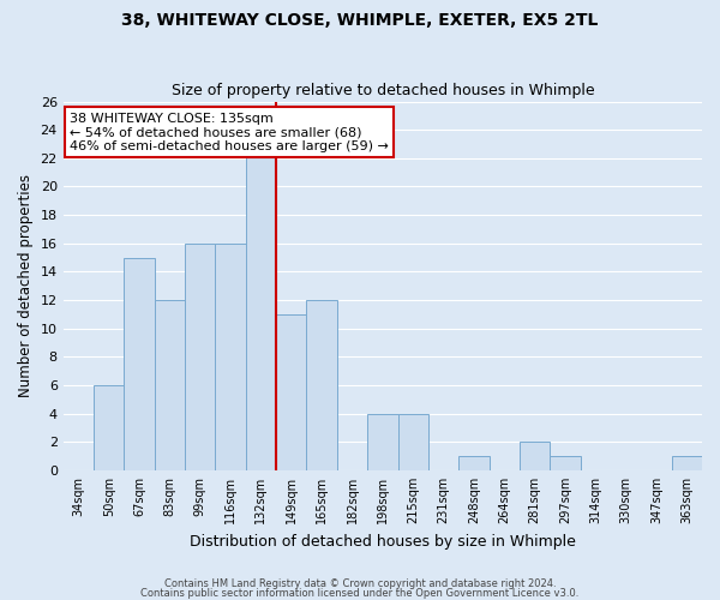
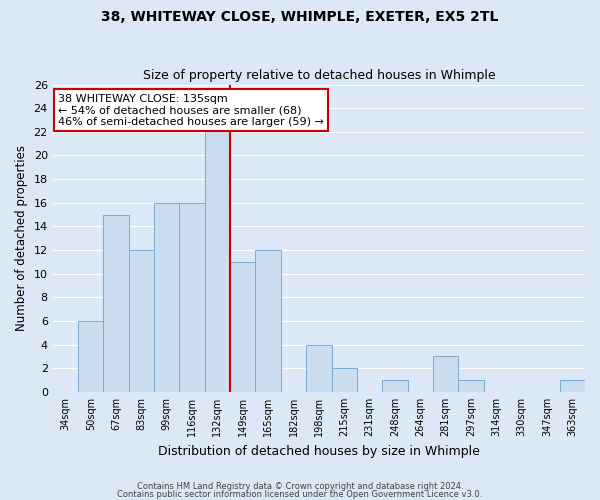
215sqm: 4 -> 2
281sqm: 2 -> 3
